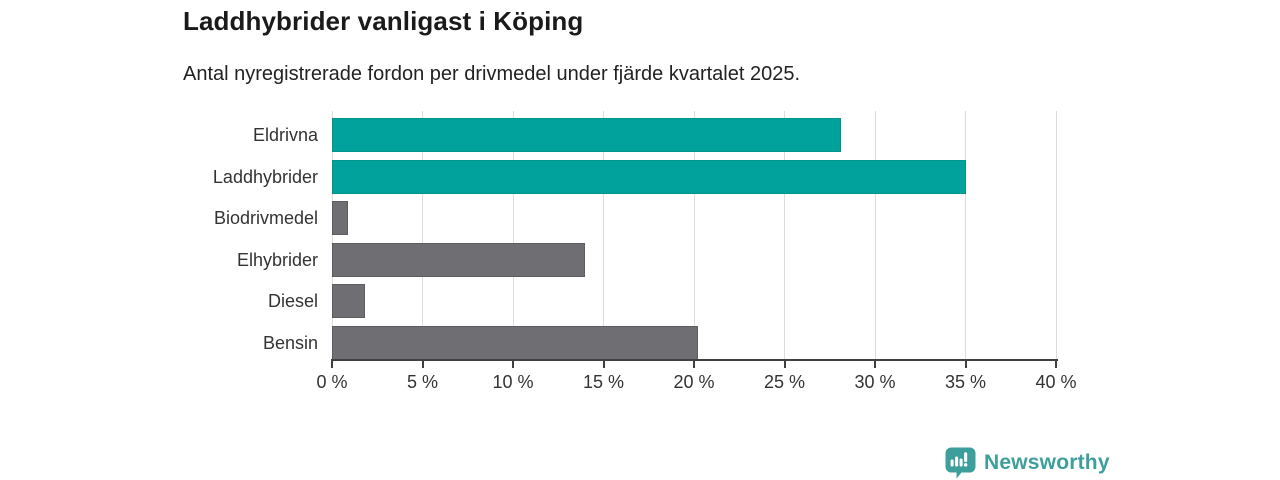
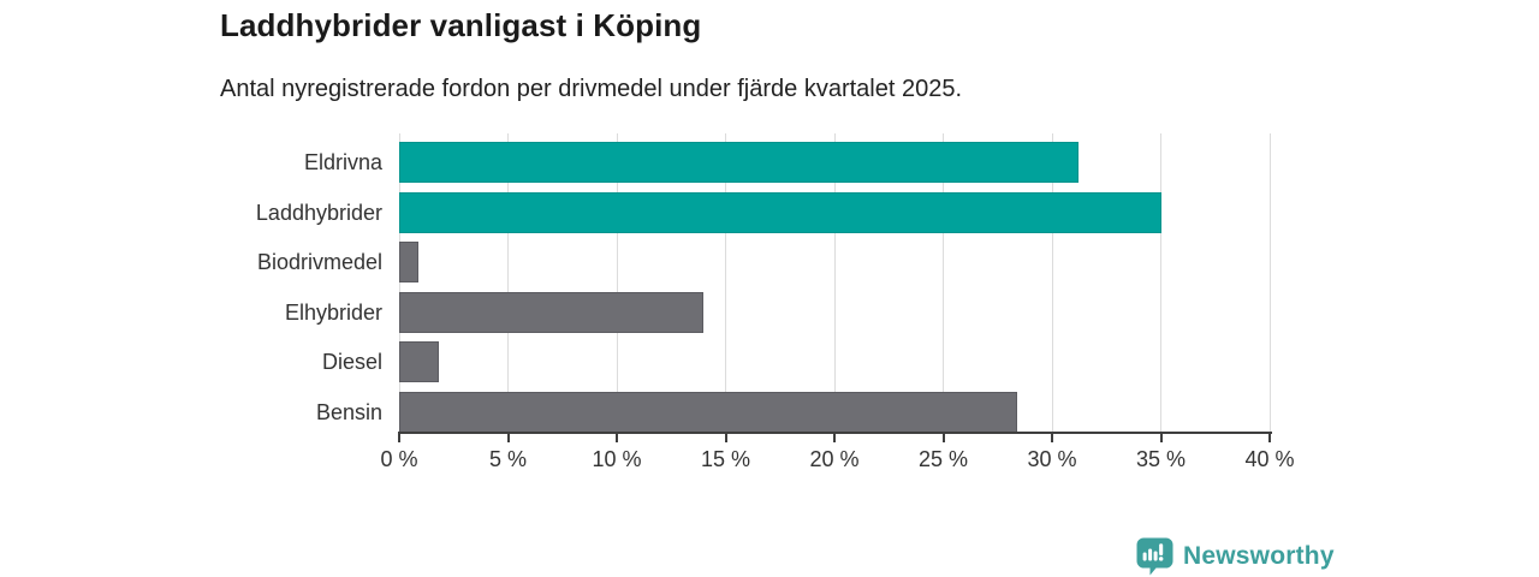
Eldrivna: 28.1% -> 31.2%
Bensin: 20.2% -> 28.4%
